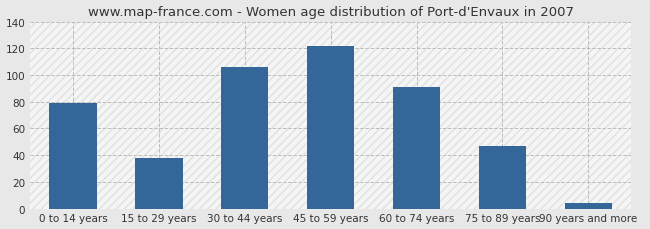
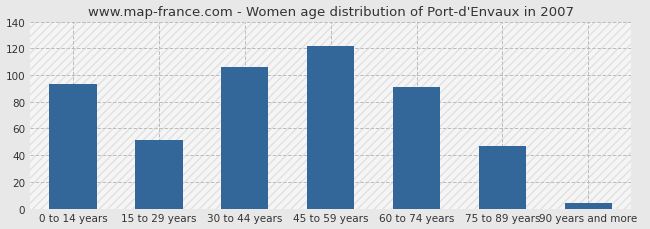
0 to 14 years: 79 -> 93
15 to 29 years: 38 -> 51
